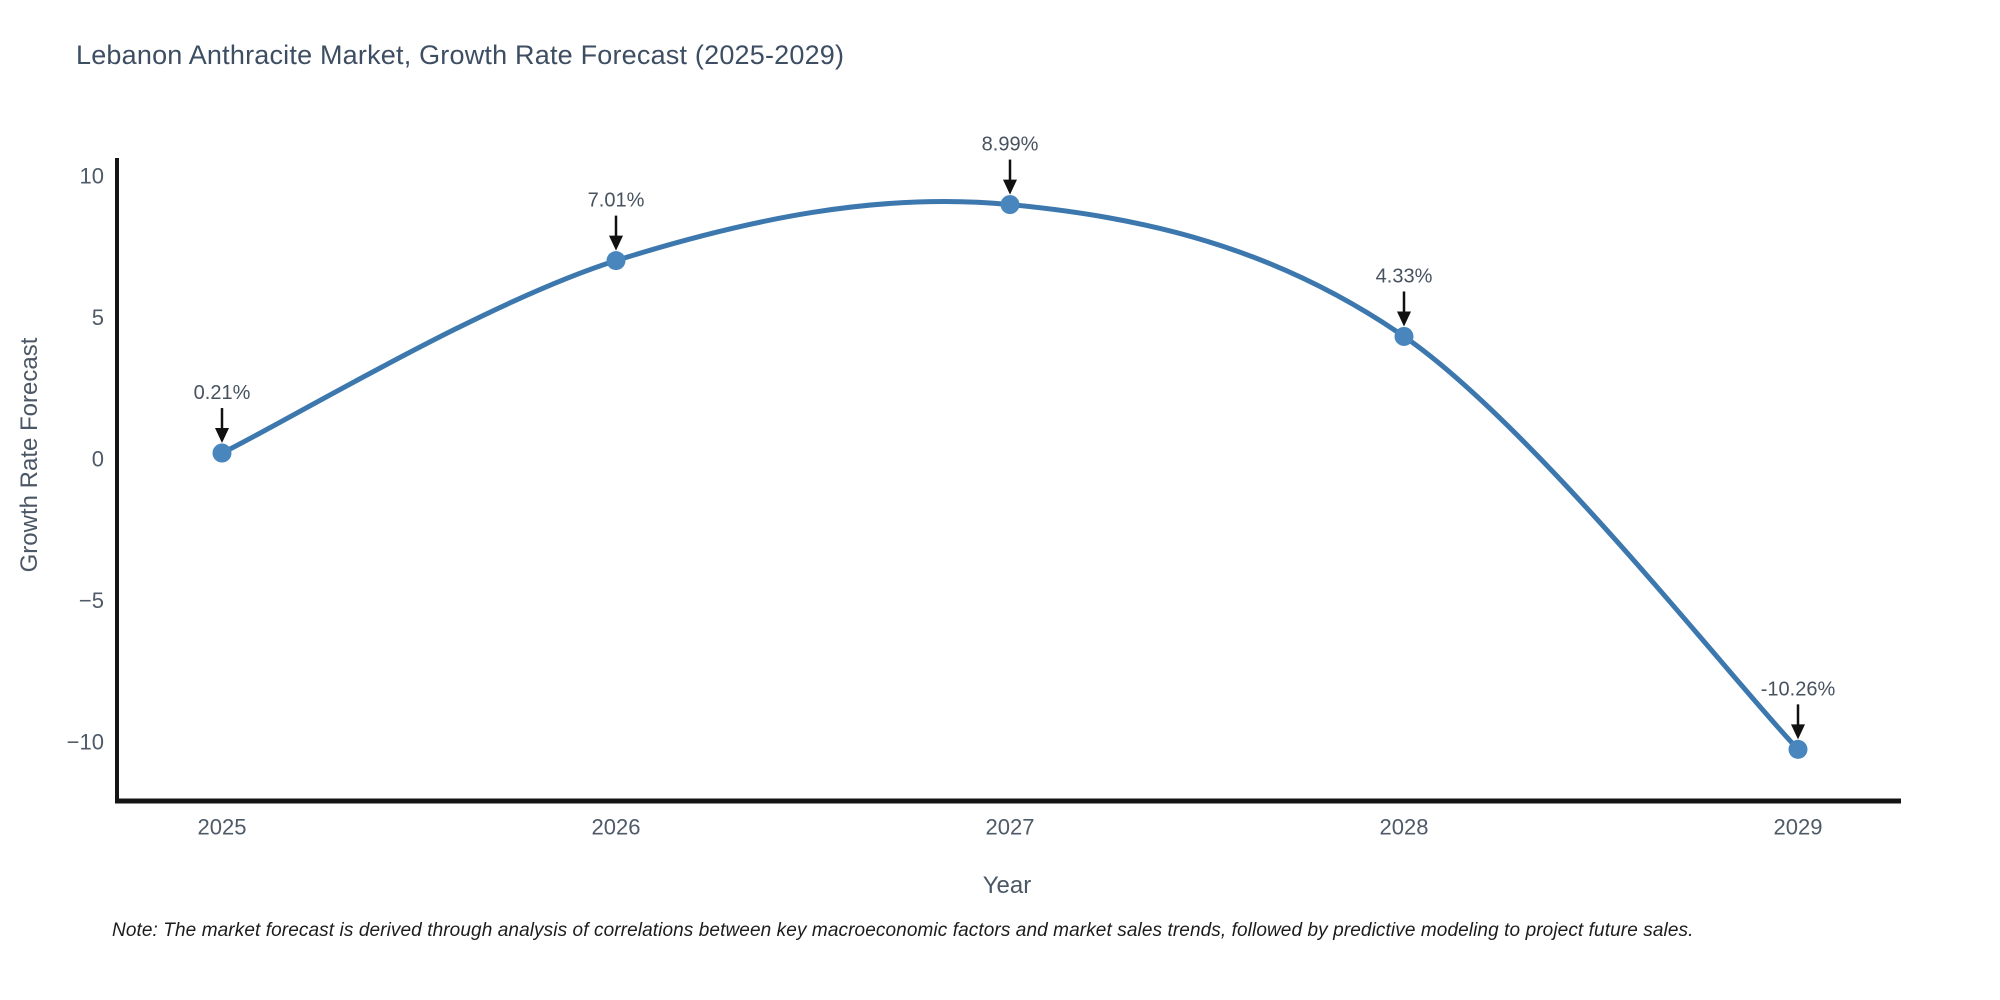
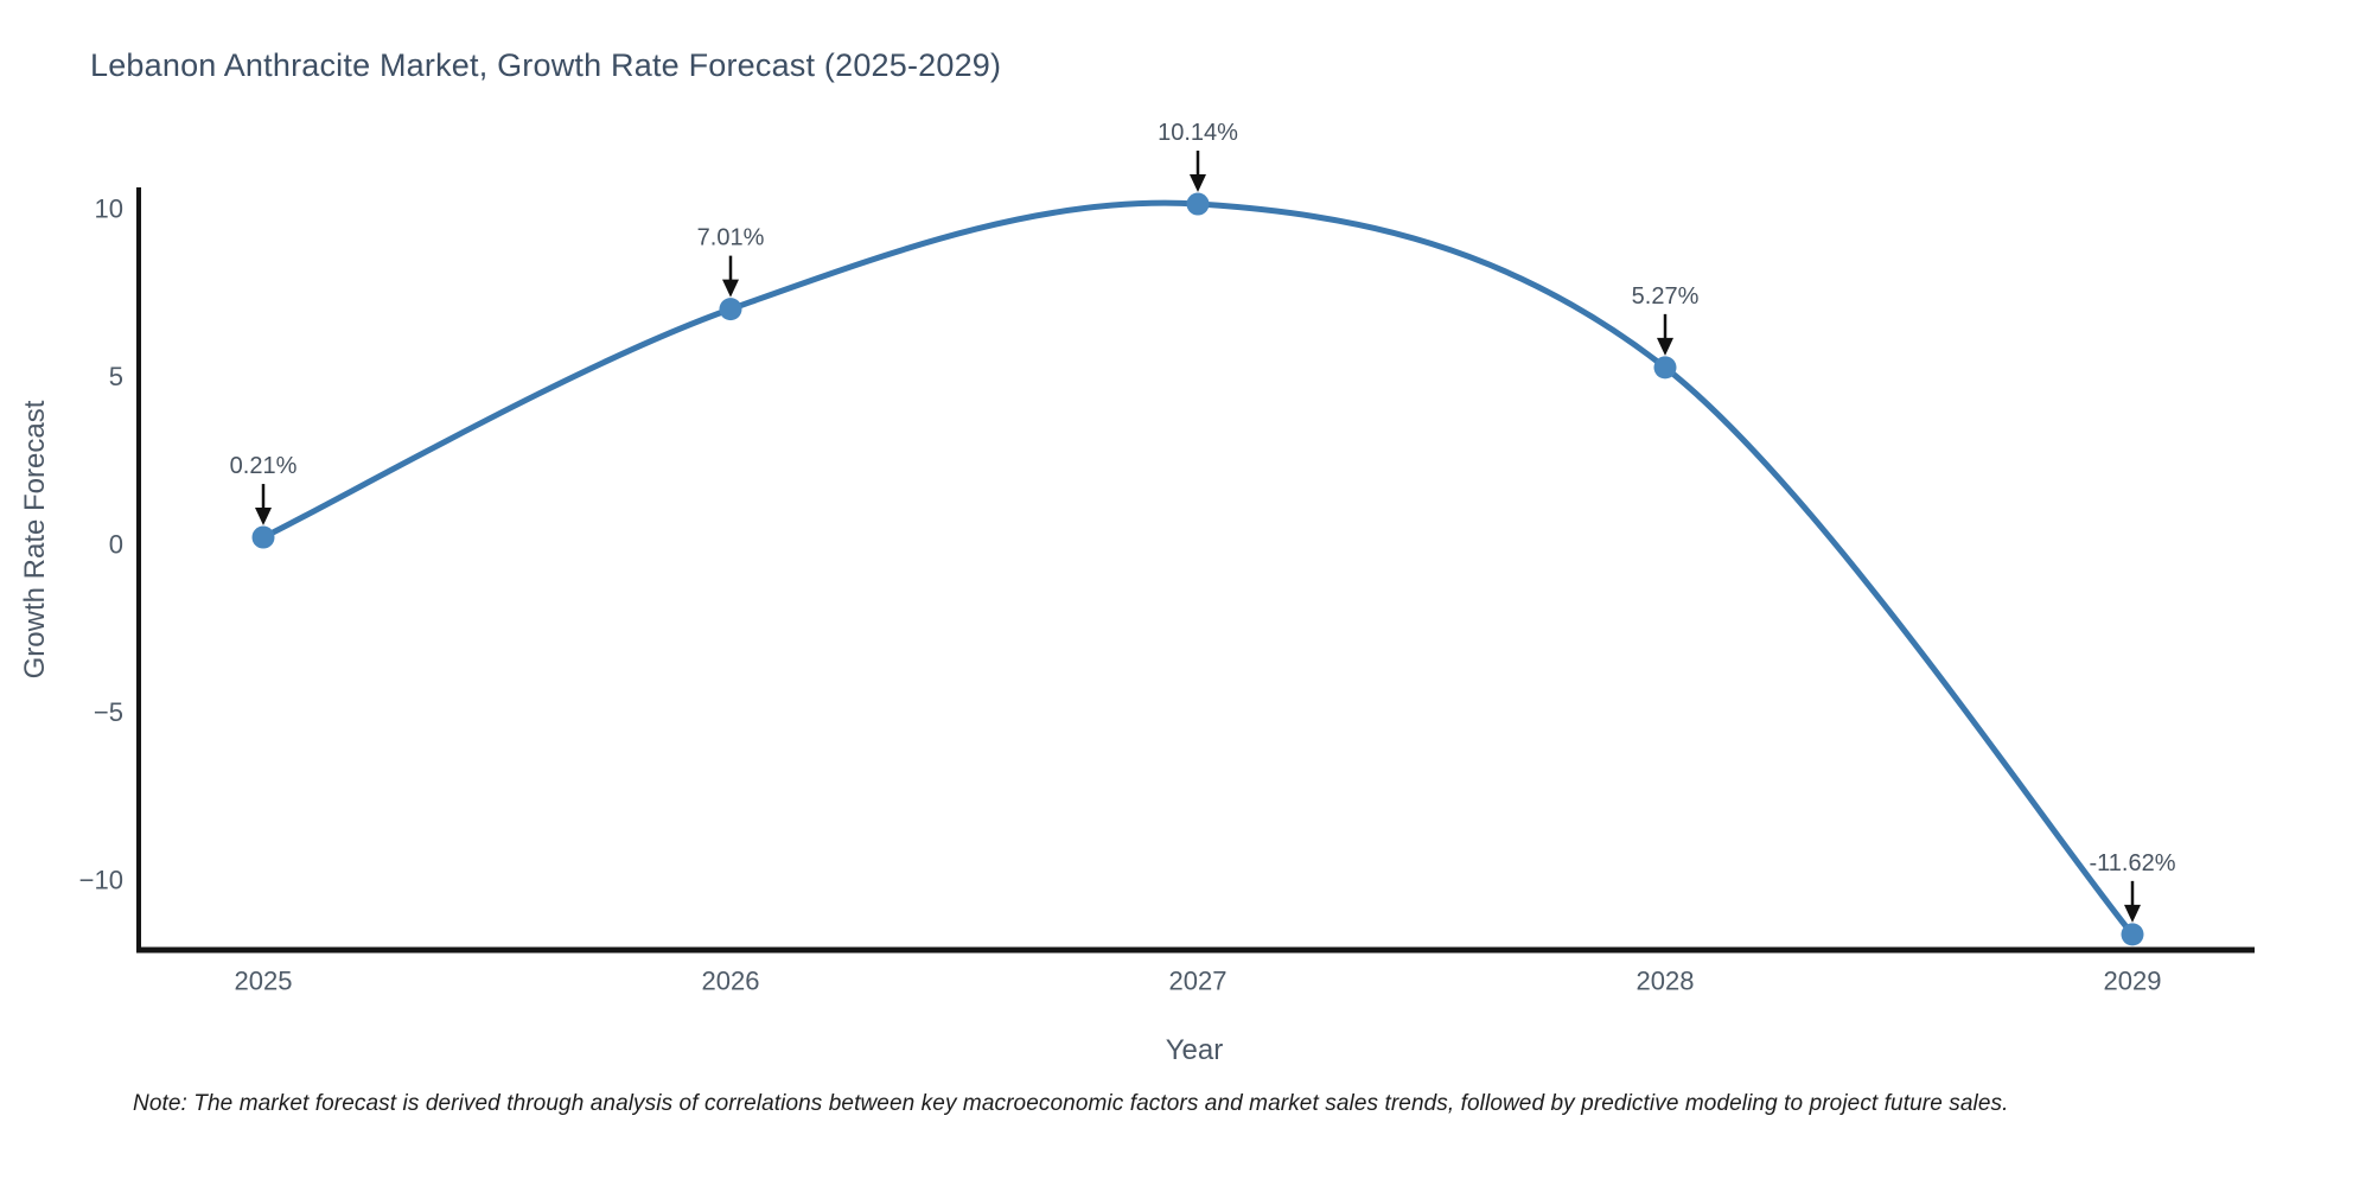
2027: 8.99% -> 10.14%
2028: 4.33% -> 5.27%
2029: -10.26% -> -11.62%
